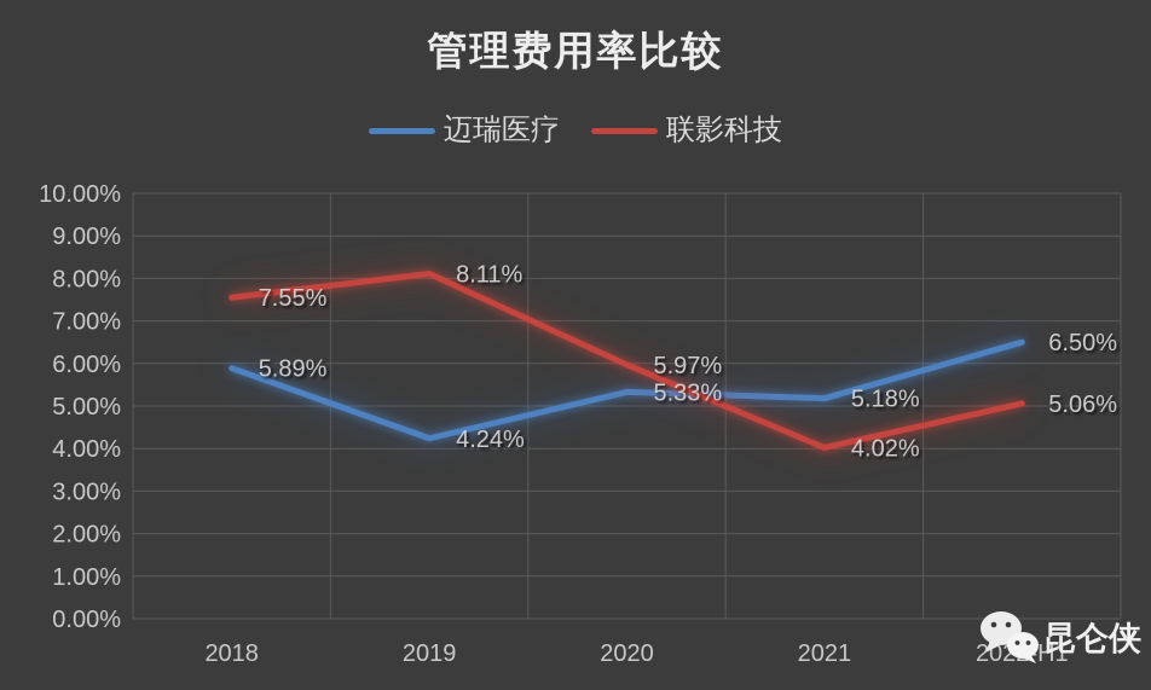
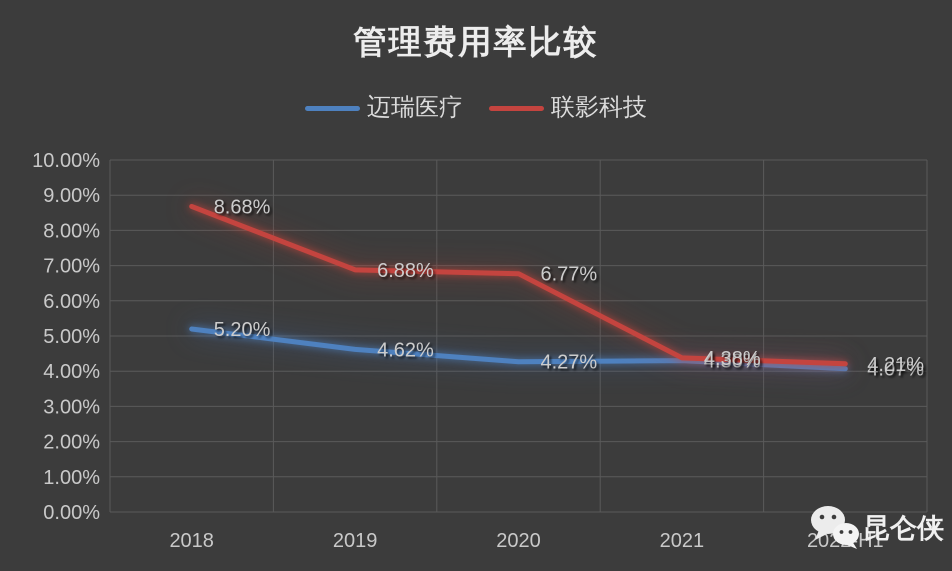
迈瑞医疗/2018: 5.89% -> 5.20%
联影科技/2018: 7.55% -> 8.68%
迈瑞医疗/2019: 4.24% -> 4.62%
联影科技/2019: 8.11% -> 6.88%
迈瑞医疗/2020: 5.33% -> 4.27%
联影科技/2020: 5.97% -> 6.77%
迈瑞医疗/2021: 5.18% -> 4.30%
联影科技/2021: 4.02% -> 4.38%
迈瑞医疗/2022-H1: 6.50% -> 4.07%
联影科技/2022-H1: 5.06% -> 4.21%
